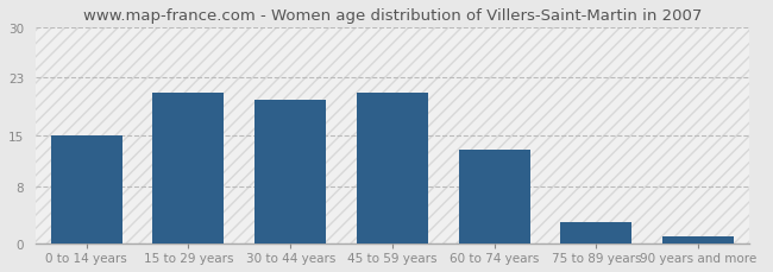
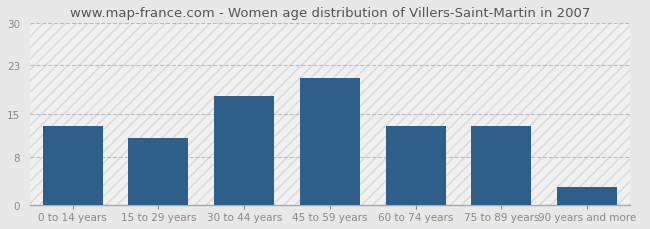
0 to 14 years: 15 -> 13
15 to 29 years: 21 -> 11
30 to 44 years: 20 -> 18
75 to 89 years: 3 -> 13
90 years and more: 1 -> 3
